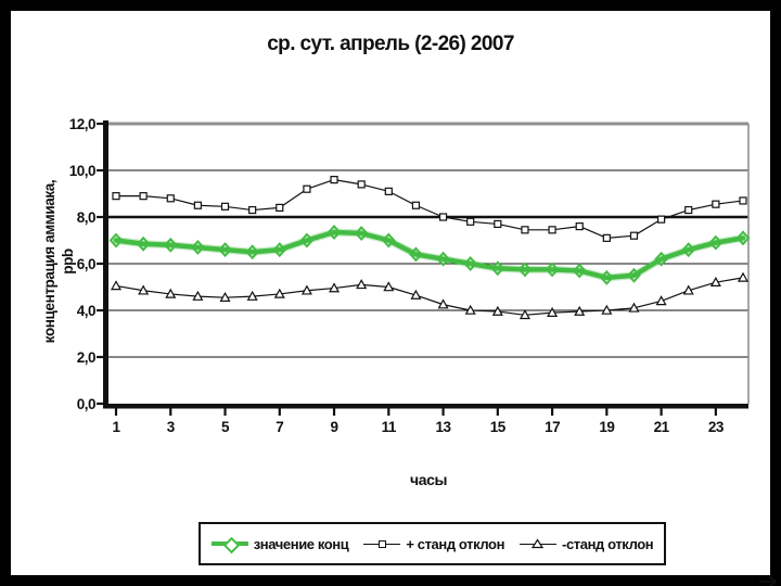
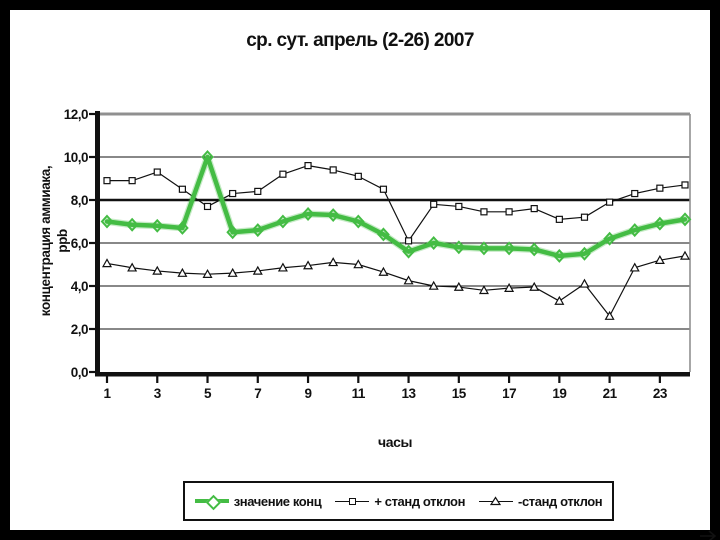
+ станд отклон/3: 8,8 -> 9,3
+ станд отклон/5: 8,4 -> 7,7
значение конц/5: 6,6 -> 10,0
+ станд отклон/13: 8,0 -> 6,1
значение конц/13: 6,2 -> 5,6
-станд отклон/19: 4,0 -> 3,3
-станд отклон/21: 4,4 -> 2,6
